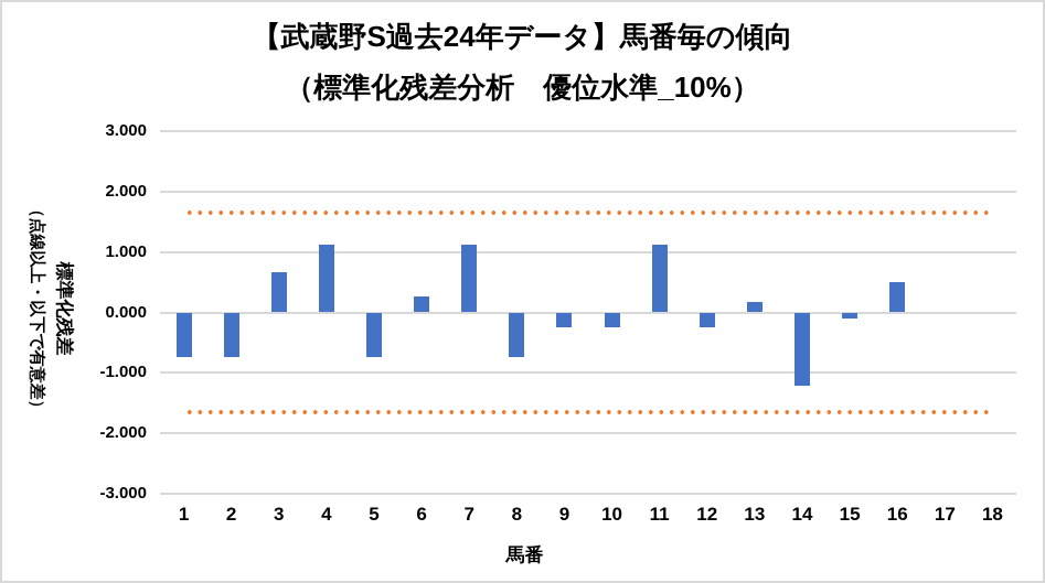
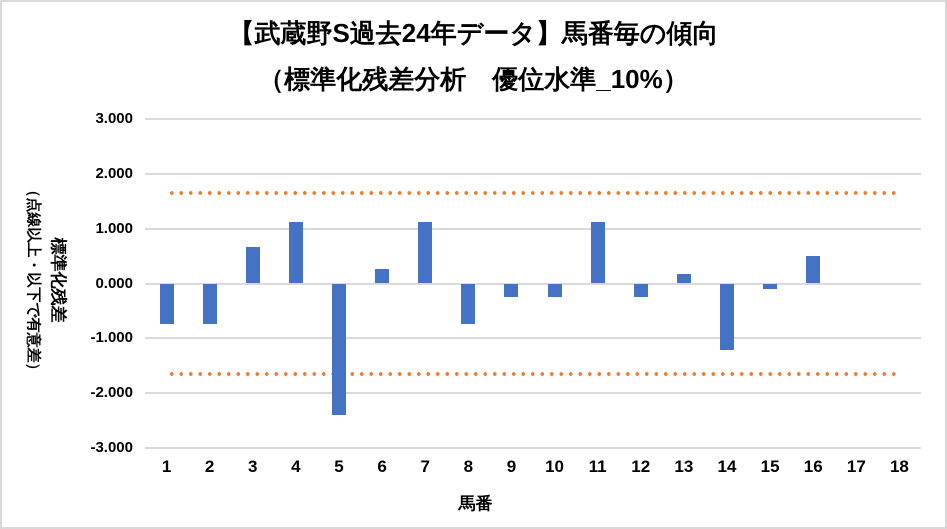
5: -0.7 -> -2.4
